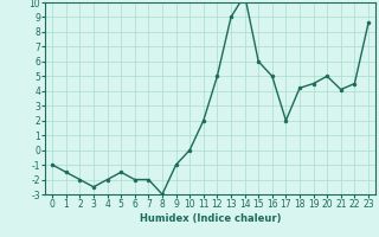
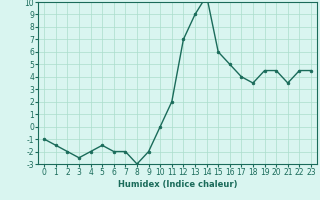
9: -1.0 -> -2.0
12: 5.0 -> 7.0
17: 2.0 -> 4.0
18: 4.2 -> 3.5
20: 5.0 -> 4.5
21: 4.1 -> 3.5
23: 8.6 -> 4.5
